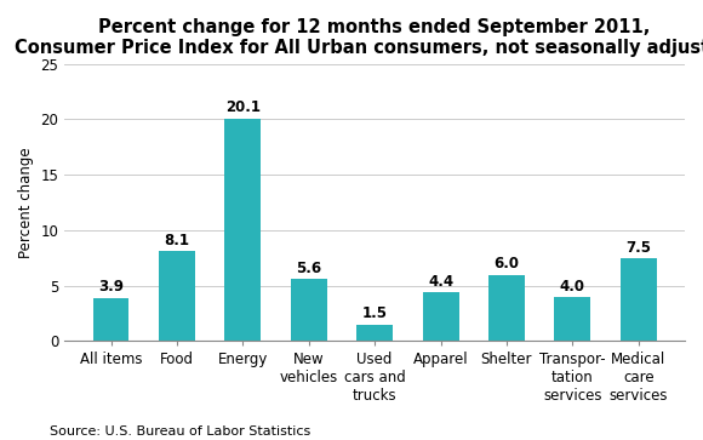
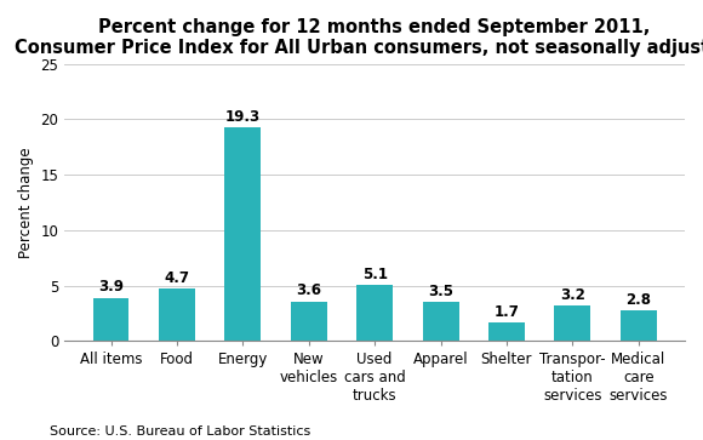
Food: 8.1 -> 4.7
Energy: 20.1 -> 19.3
New vehicles: 5.6 -> 3.6
Used cars and trucks: 1.5 -> 5.1
Apparel: 4.4 -> 3.5
Shelter: 6.0 -> 1.7
Transpor- tation services: 4.0 -> 3.2
Medical care services: 7.5 -> 2.8
